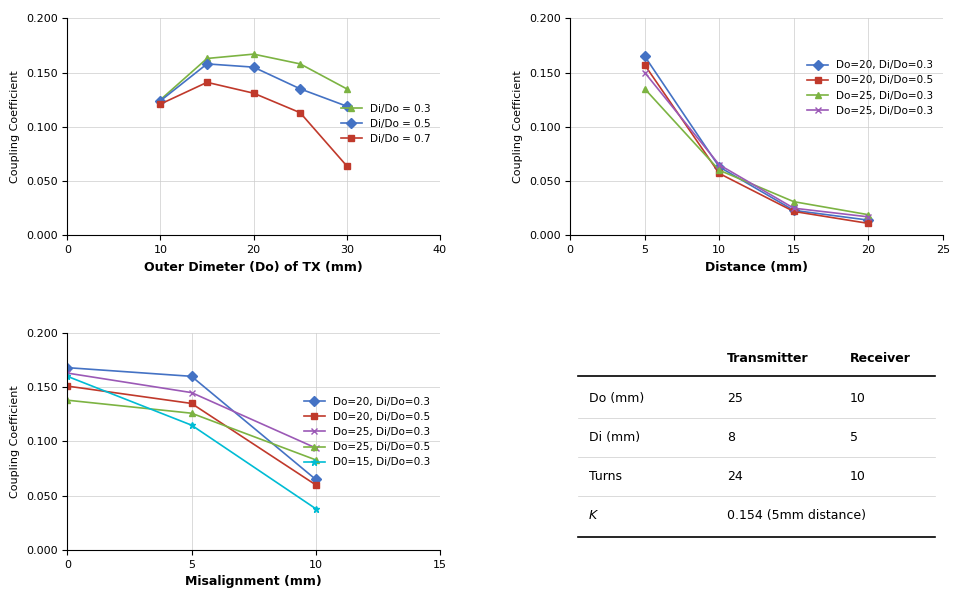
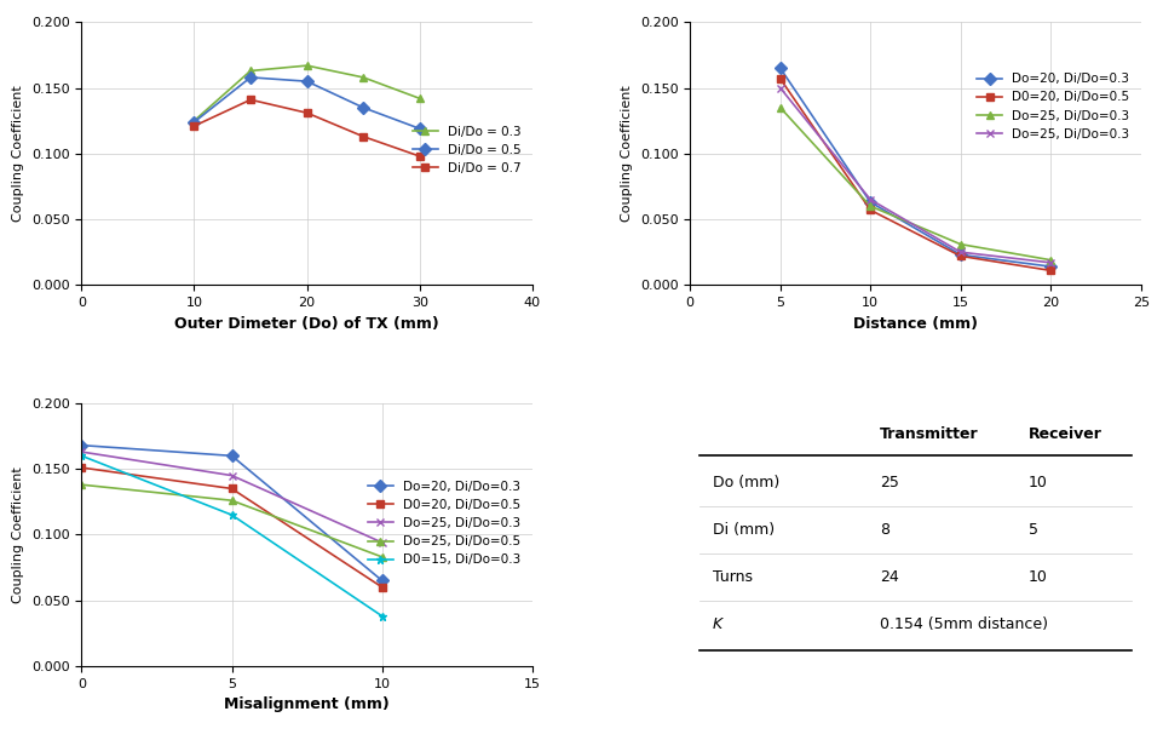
Di/Do = 0.3/30: 0.135 -> 0.142
Di/Do = 0.7/30: 0.064 -> 0.098
